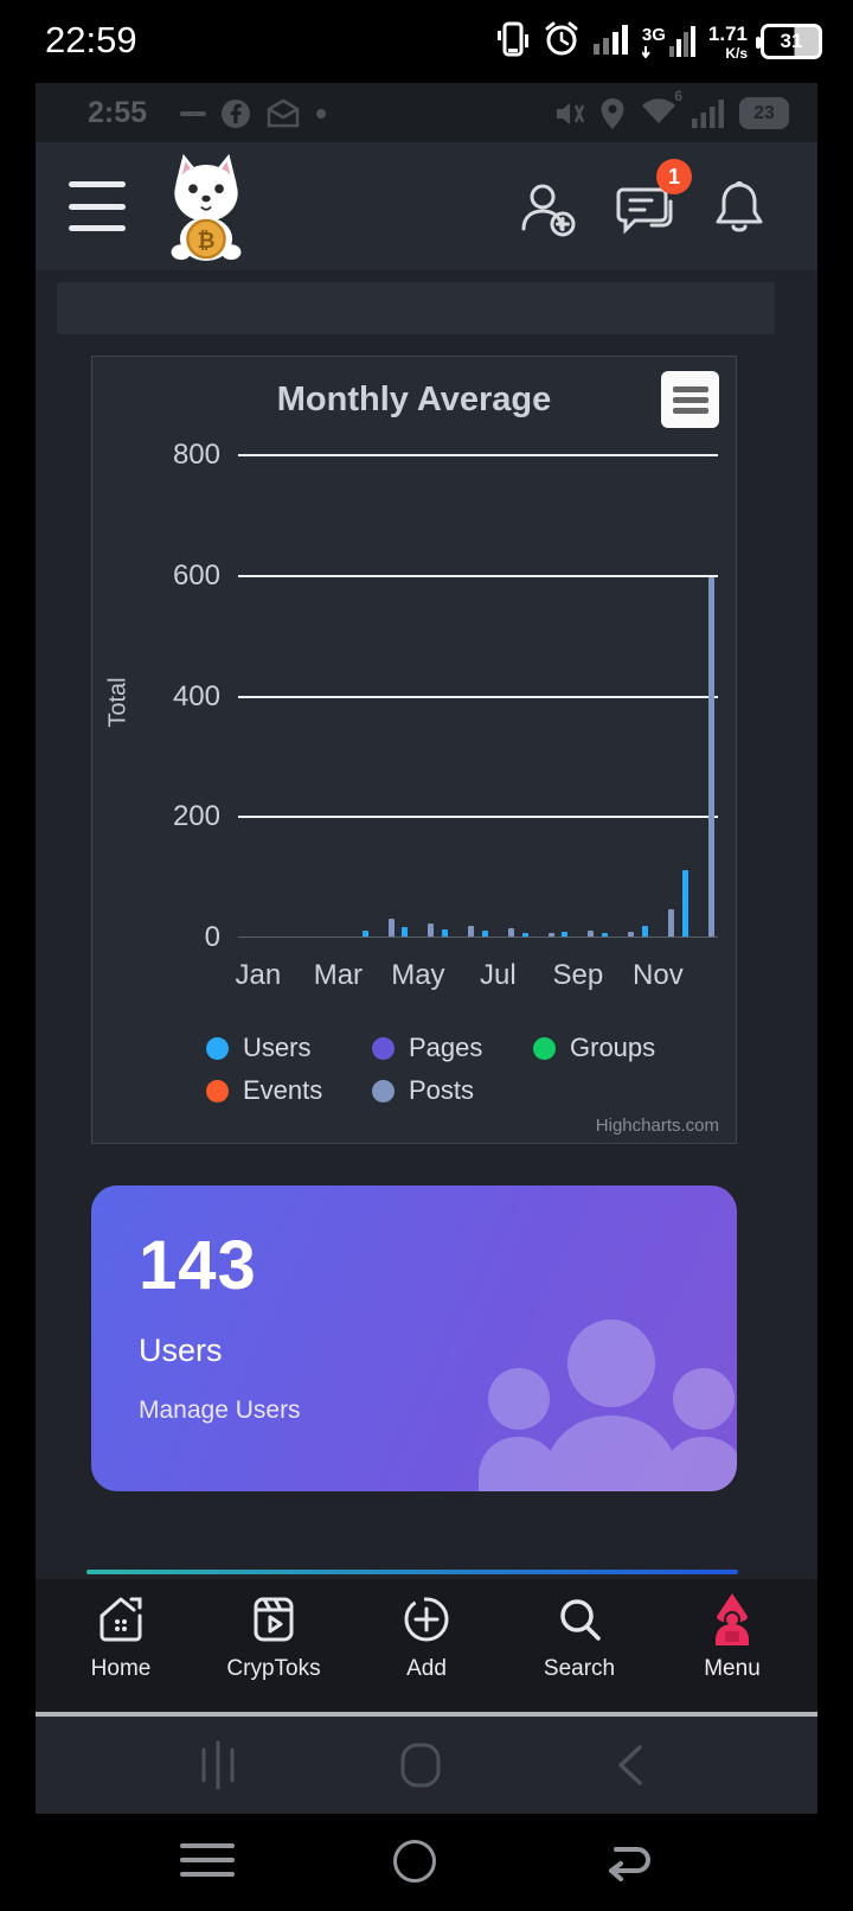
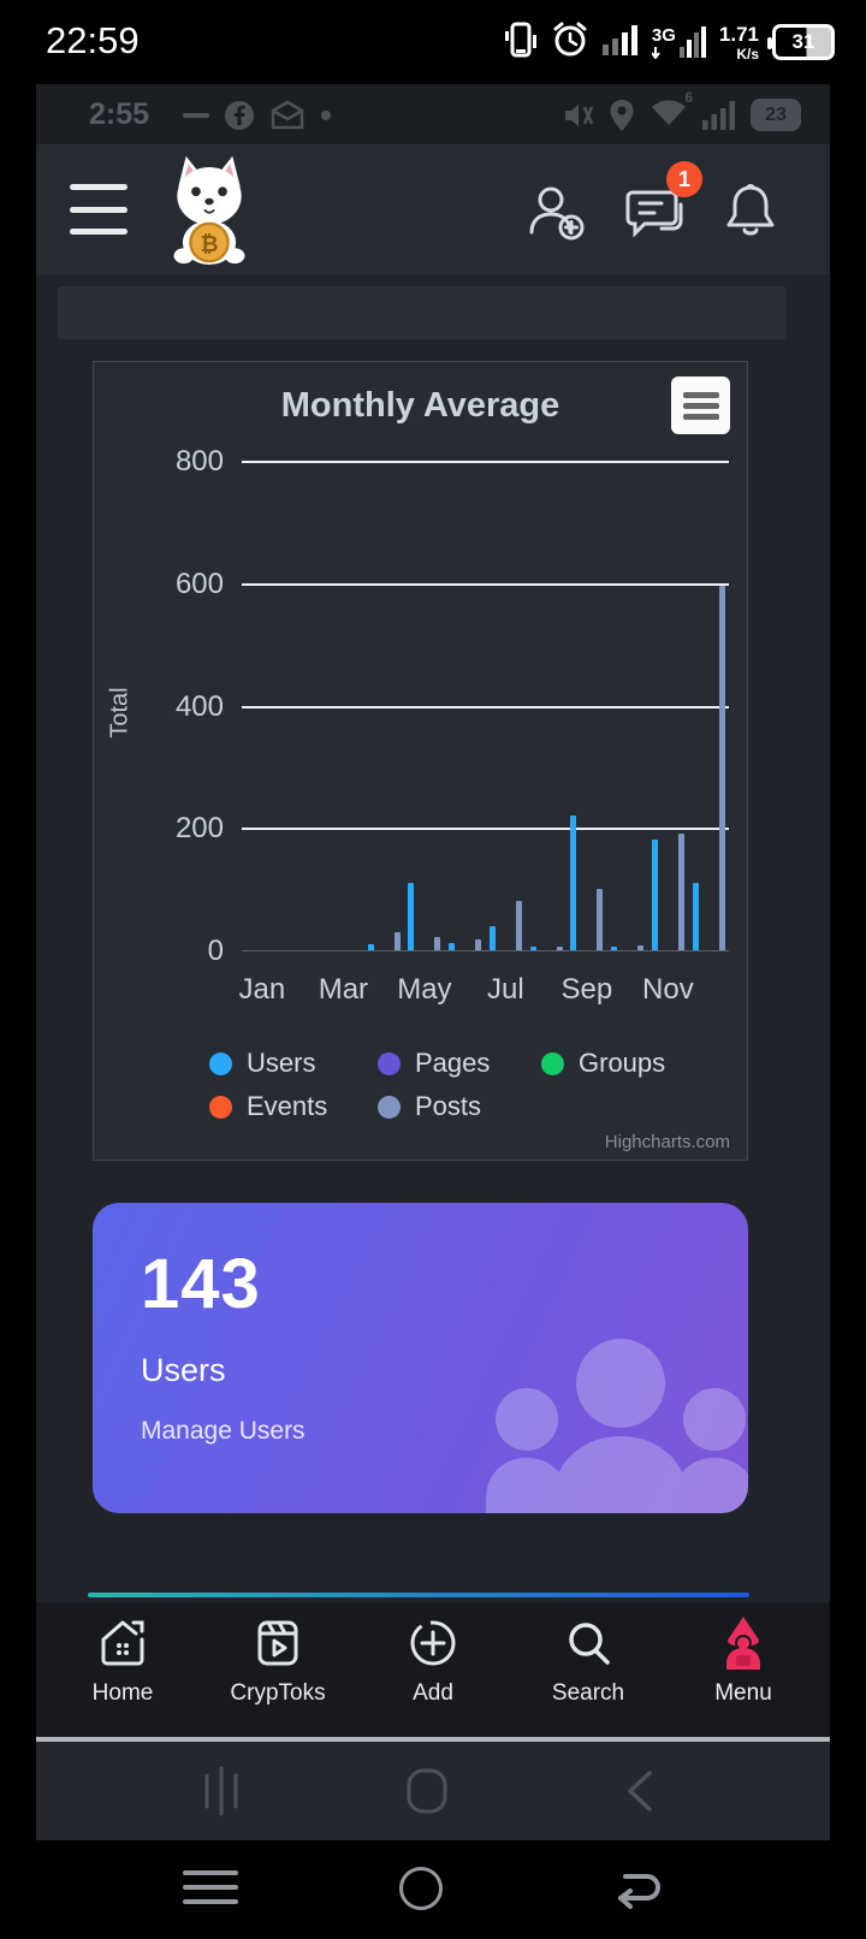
Users/May: 20 -> 110
Users/Jul: 10 -> 40
Posts/Jul: 10 -> 80
Users/Sep: 10 -> 220
Posts/Sep: 10 -> 100
Users/Nov: 20 -> 180
Posts/Nov: 40 -> 190
